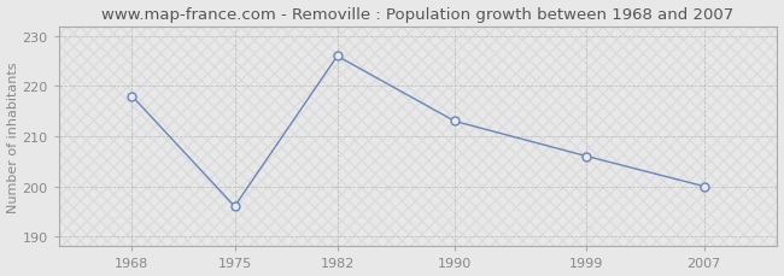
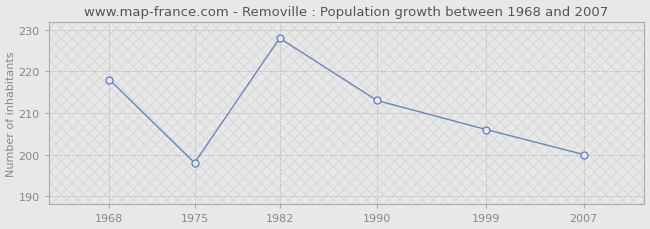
1975: 196 -> 198
1982: 226 -> 228
